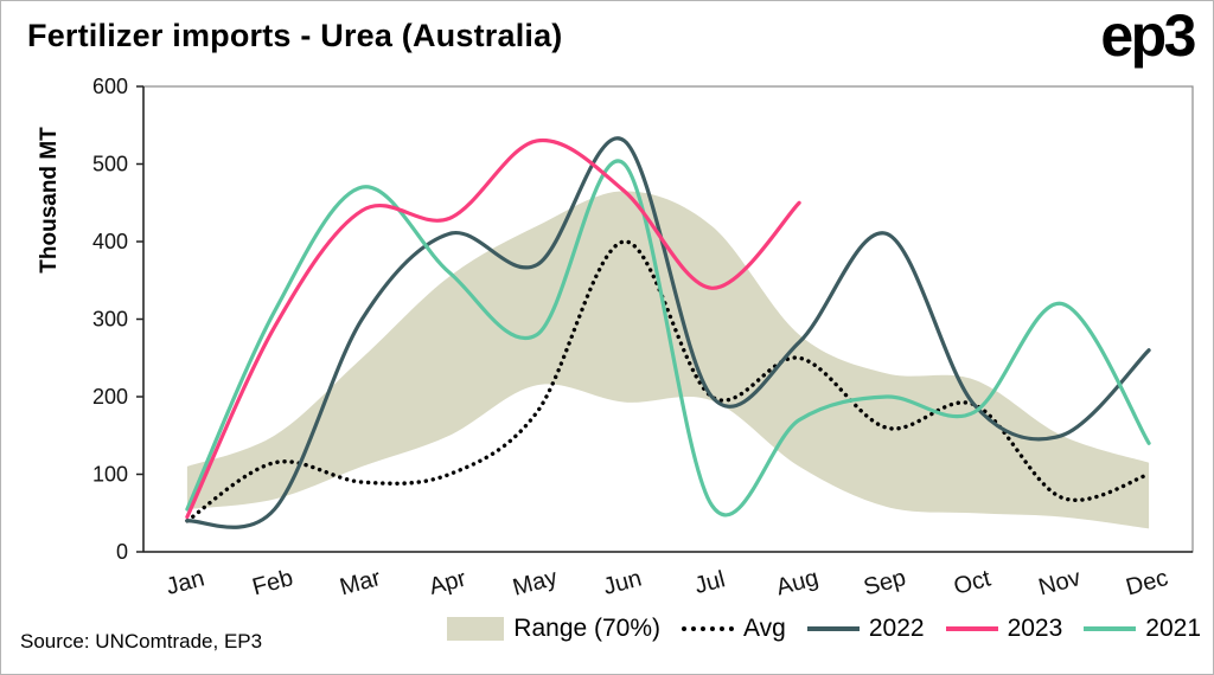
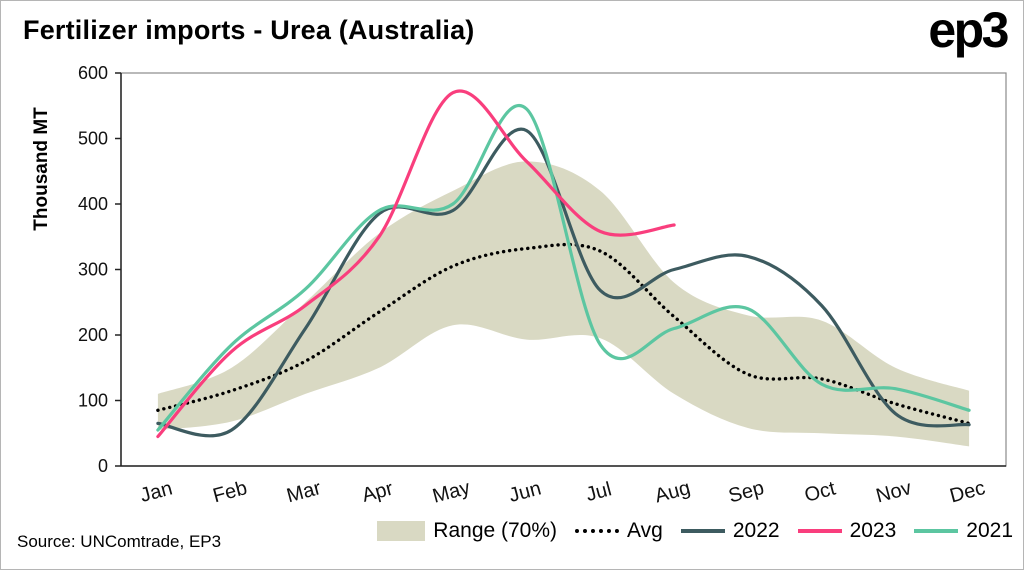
Avg/Jan: 40 -> 80
2022/Jan: 40 -> 60
2023/Feb: 290 -> 180
2021/Feb: 310 -> 180
Avg/Mar: 90 -> 160
2022/Mar: 300 -> 210
2023/Mar: 440 -> 240
2021/Mar: 470 -> 270
Avg/Apr: 100 -> 240
2022/Apr: 410 -> 380
2023/Apr: 430 -> 350
2021/Apr: 360 -> 390
Avg/May: 180 -> 300
2022/May: 370 -> 390
2023/May: 530 -> 570
2021/May: 280 -> 400
Avg/Jun: 400 -> 330
2022/Jun: 530 -> 510
2021/Jun: 500 -> 540
Avg/Jul: 200 -> 330
2022/Jul: 200 -> 270
2023/Jul: 340 -> 360
2021/Jul: 60 -> 180
Avg/Aug: 250 -> 230
2022/Aug: 270 -> 300
2023/Aug: 450 -> 370
2021/Aug: 170 -> 210
Avg/Sep: 160 -> 140
2022/Sep: 410 -> 320
2021/Sep: 200 -> 240
Avg/Oct: 190 -> 130
2022/Oct: 190 -> 240
2021/Oct: 180 -> 120
Avg/Nov: 70 -> 100
2022/Nov: 150 -> 80
2021/Nov: 320 -> 120
Avg/Dec: 100 -> 60
2022/Dec: 260 -> 60
2021/Dec: 140 -> 80
